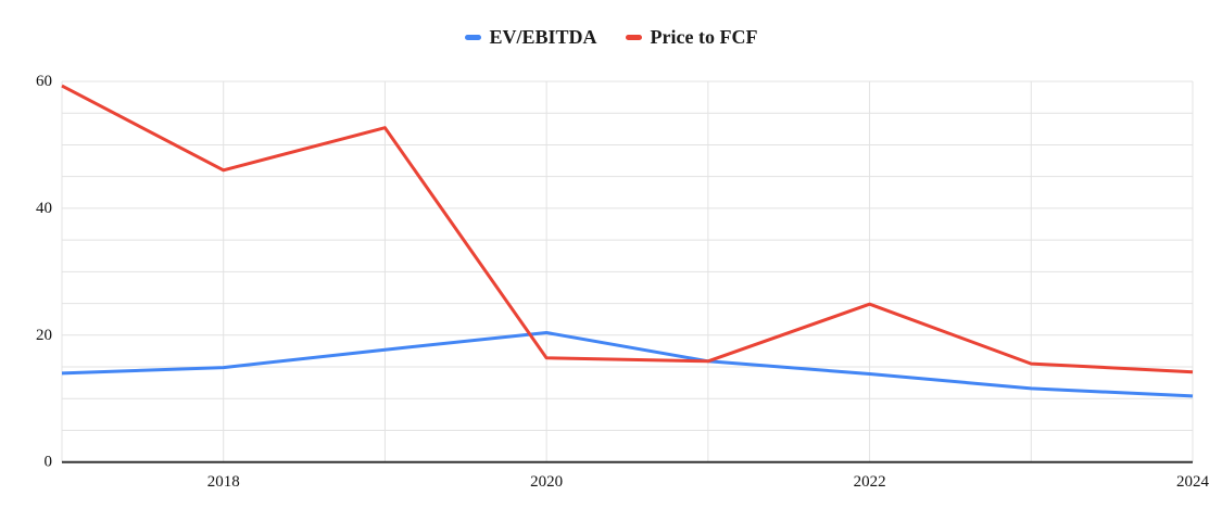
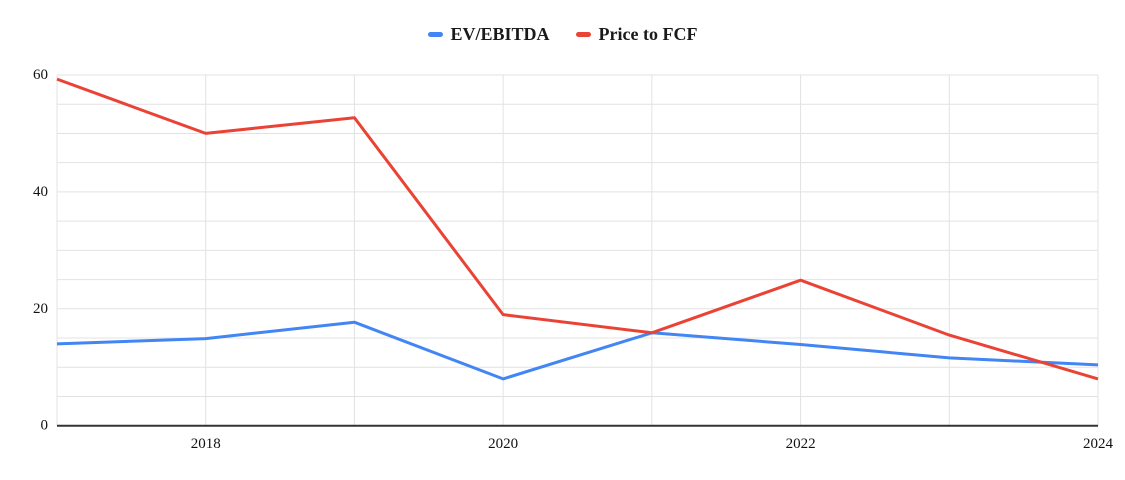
Price to FCF/2018: 46 -> 50
EV/EBITDA/2020: 20 -> 8
Price to FCF/2020: 16 -> 19
Price to FCF/2024: 14 -> 8
